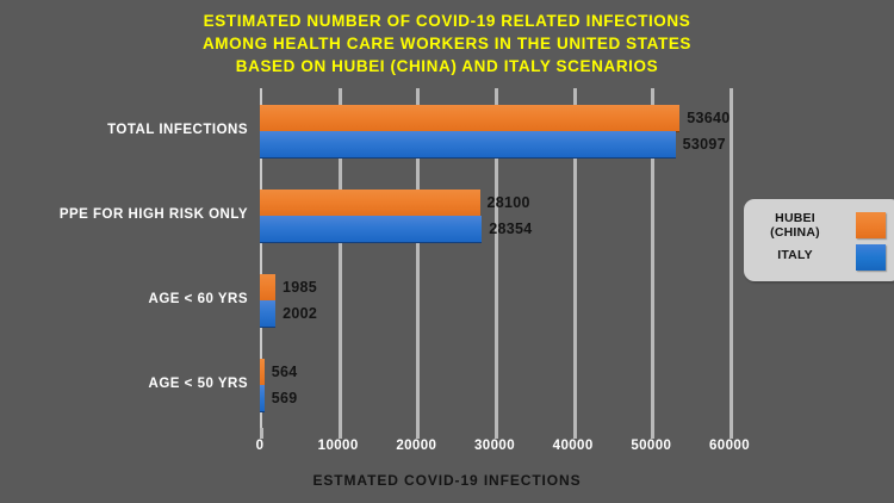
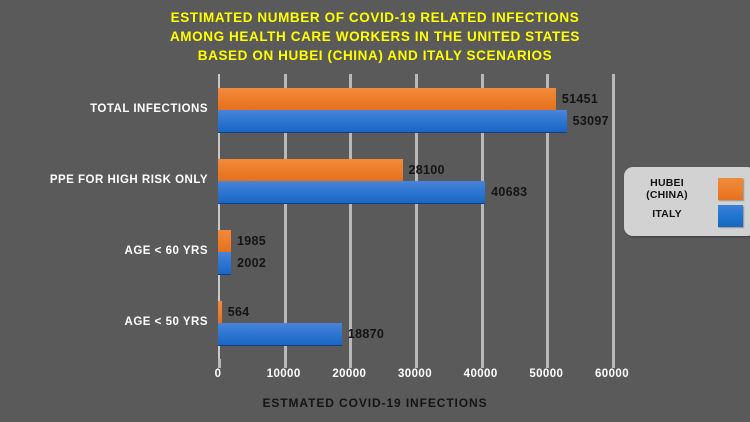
HUBEI (CHINA)/TOTAL INFECTIONS: 53640 -> 51451
ITALY/PPE FOR HIGH RISK ONLY: 28354 -> 40683
ITALY/AGE < 50 YRS: 569 -> 18870
